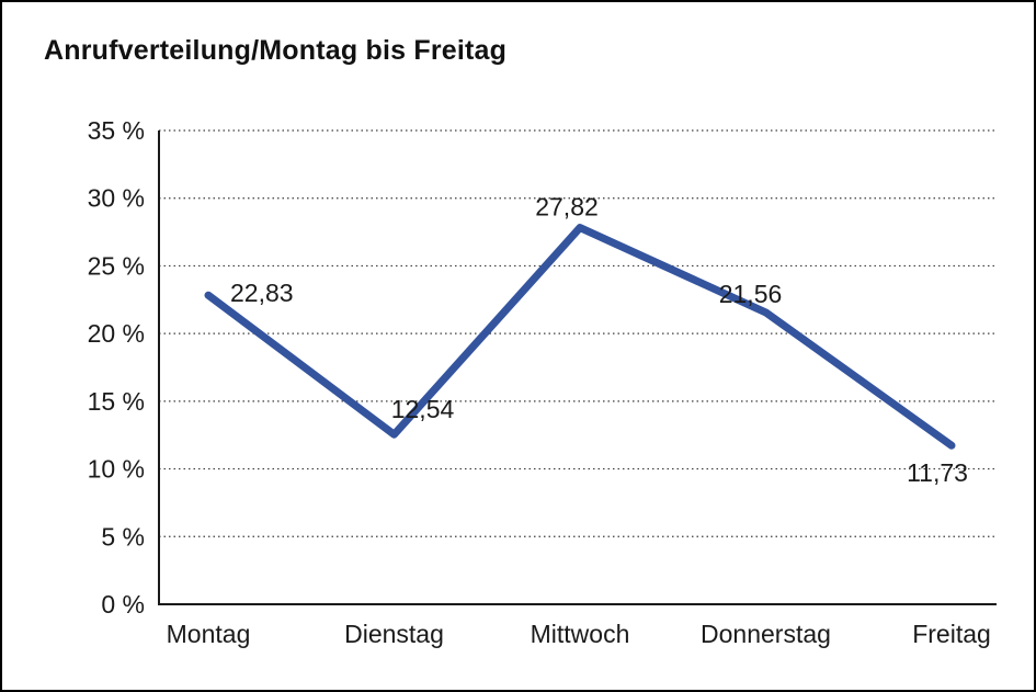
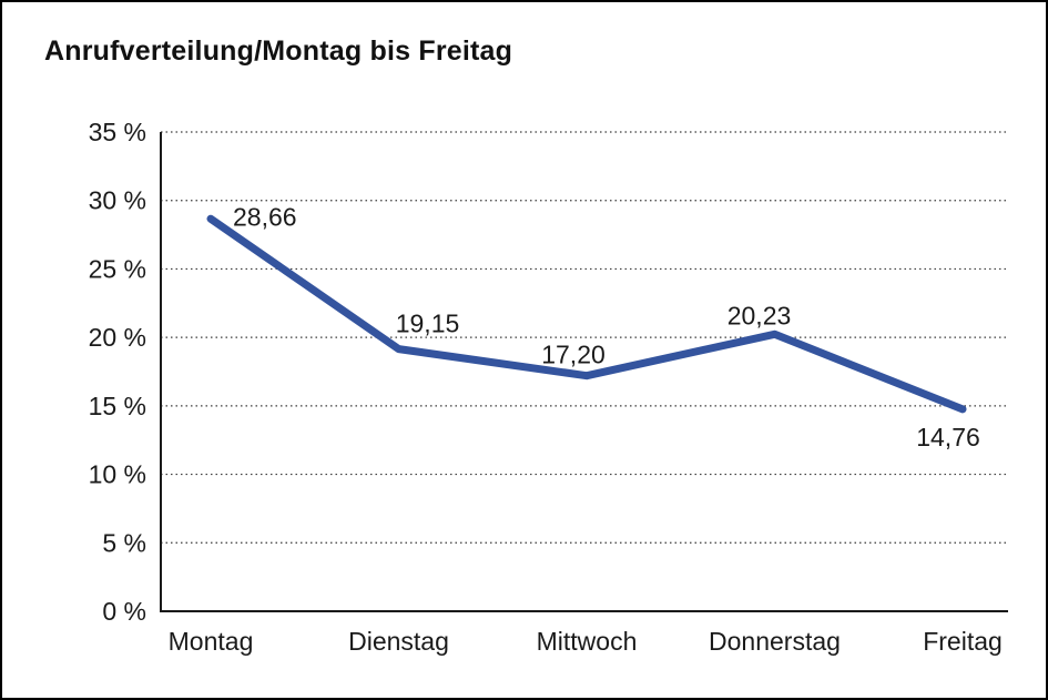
Montag: 22,83 -> 28,66
Dienstag: 12,54 -> 19,15
Mittwoch: 27,82 -> 17,20
Donnerstag: 21,56 -> 20,23
Freitag: 11,73 -> 14,76
